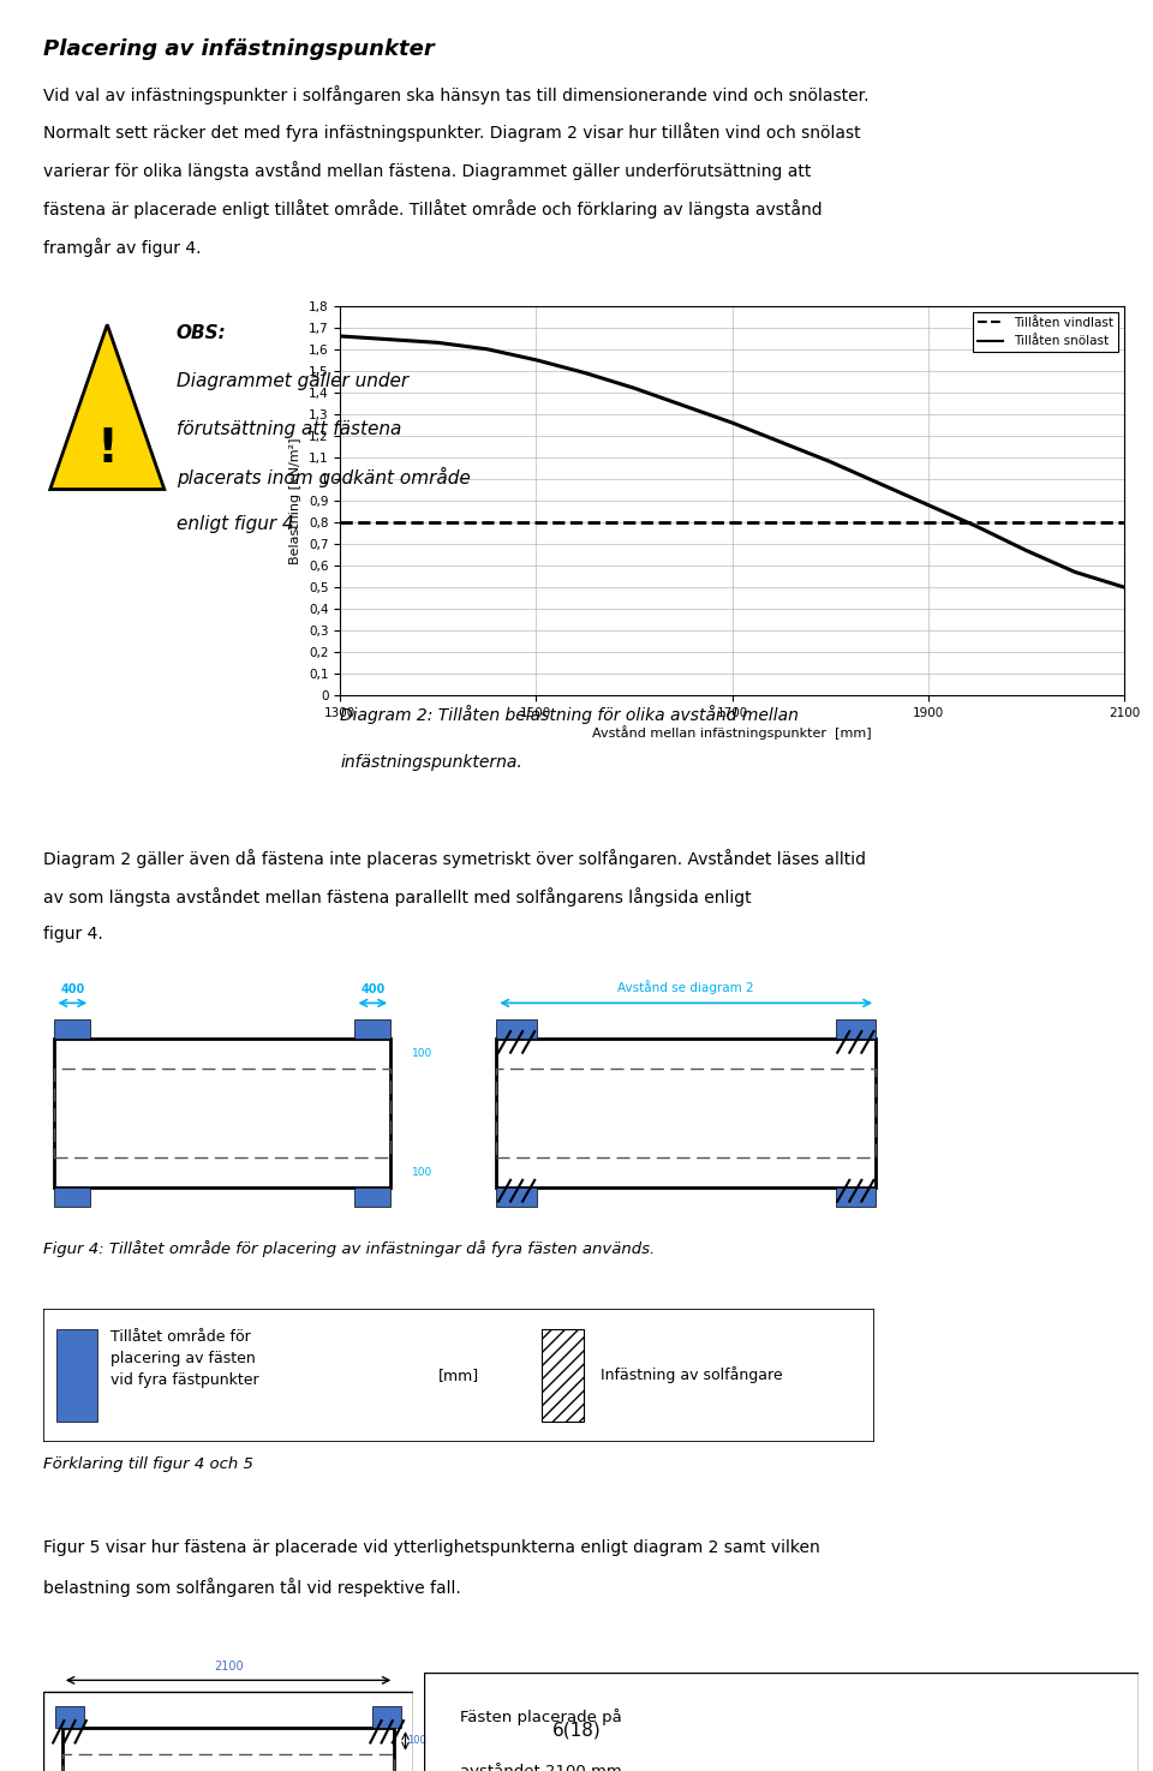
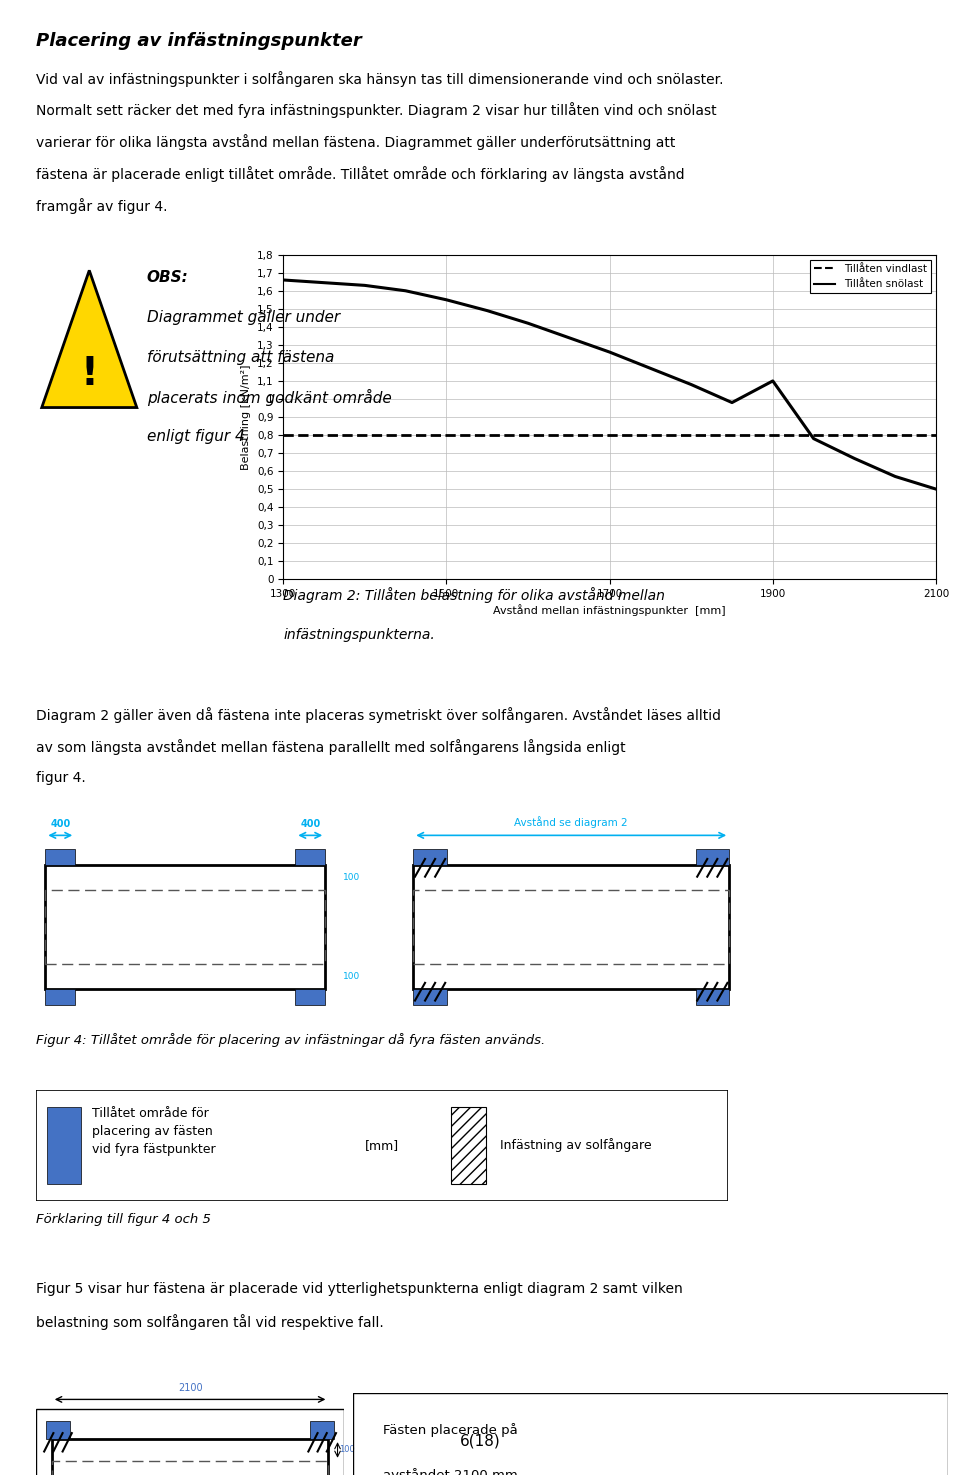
1900: 0,88 -> 1,10
